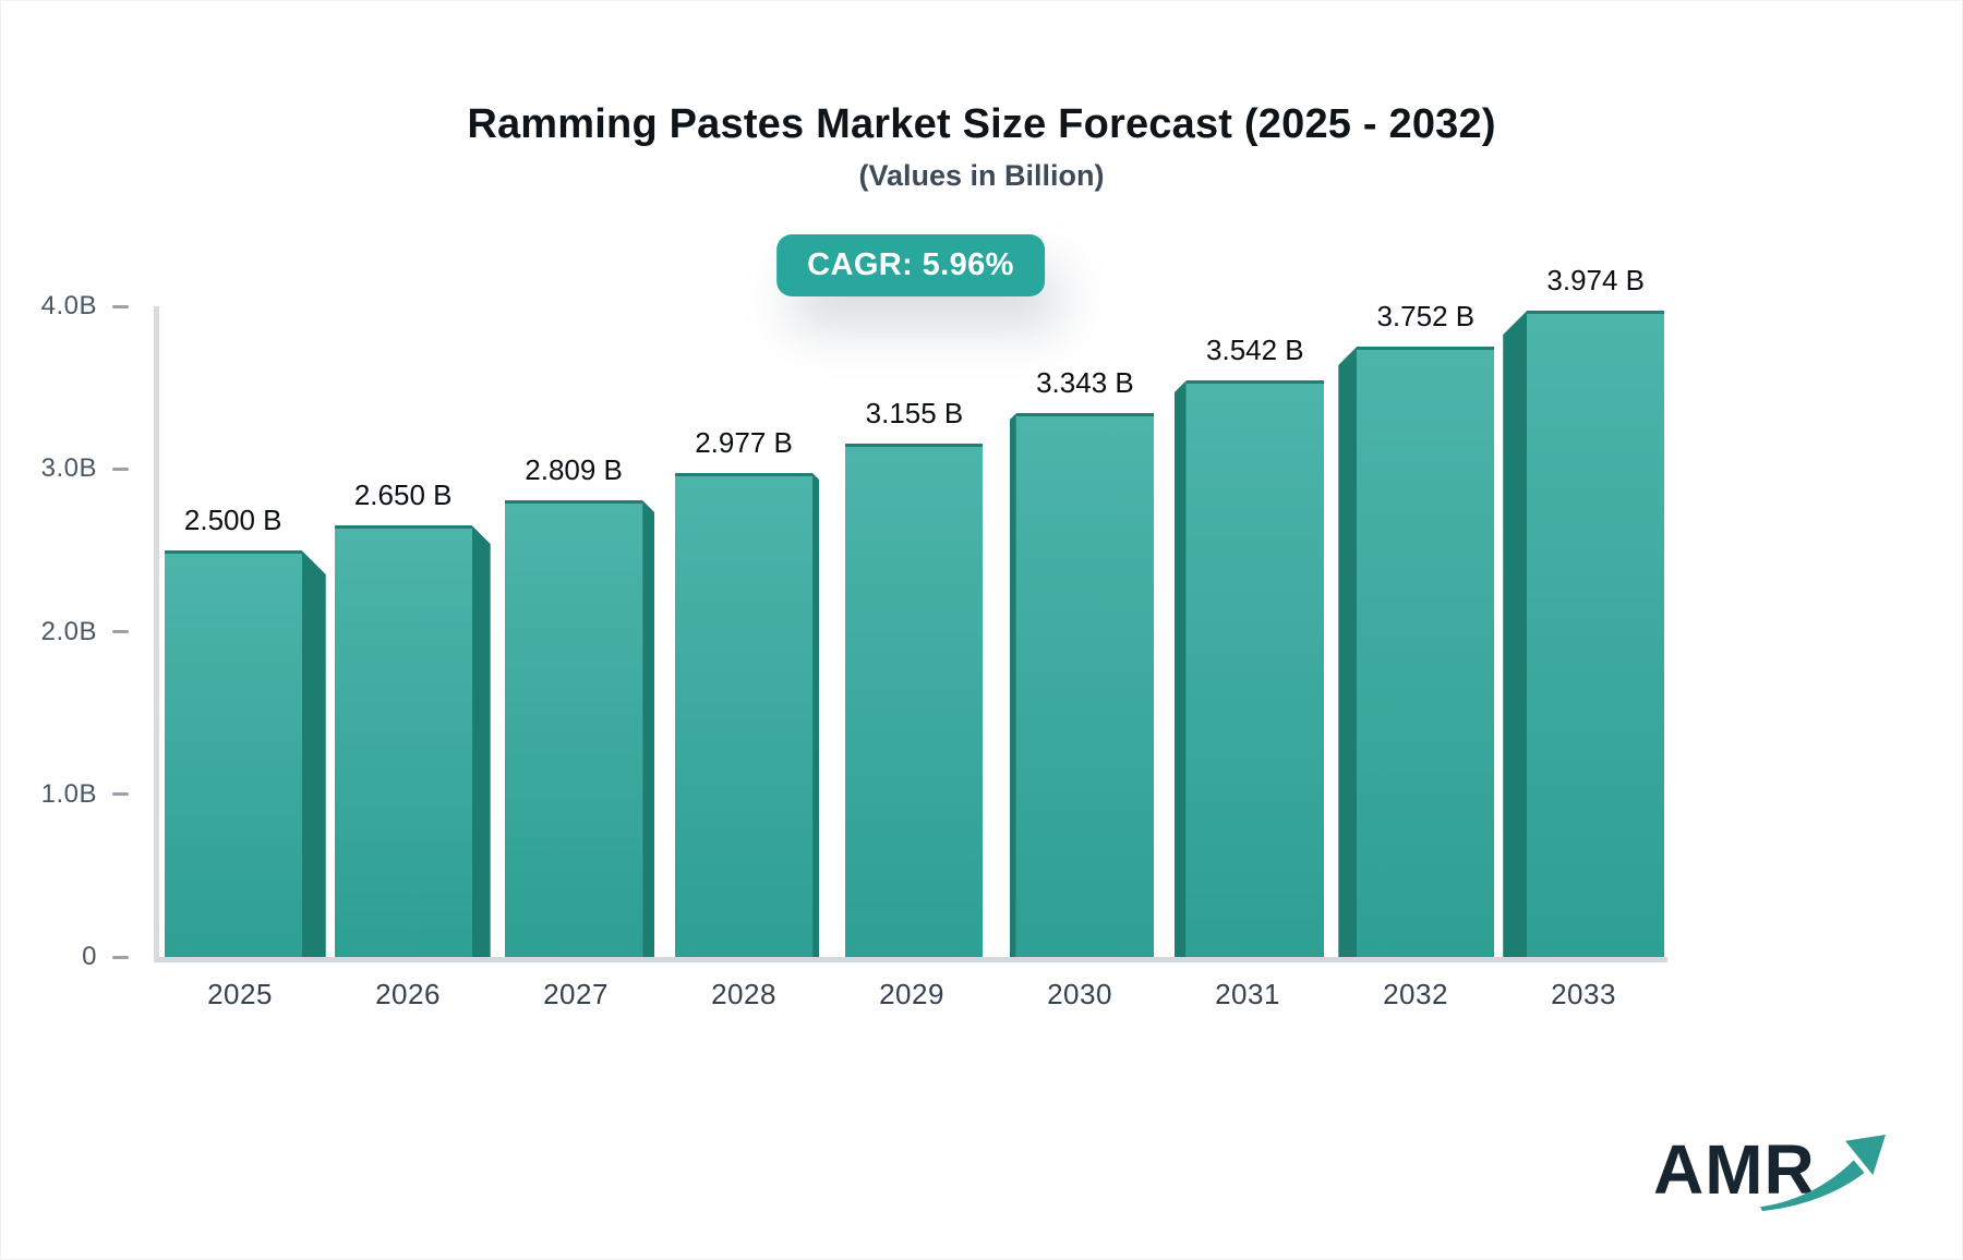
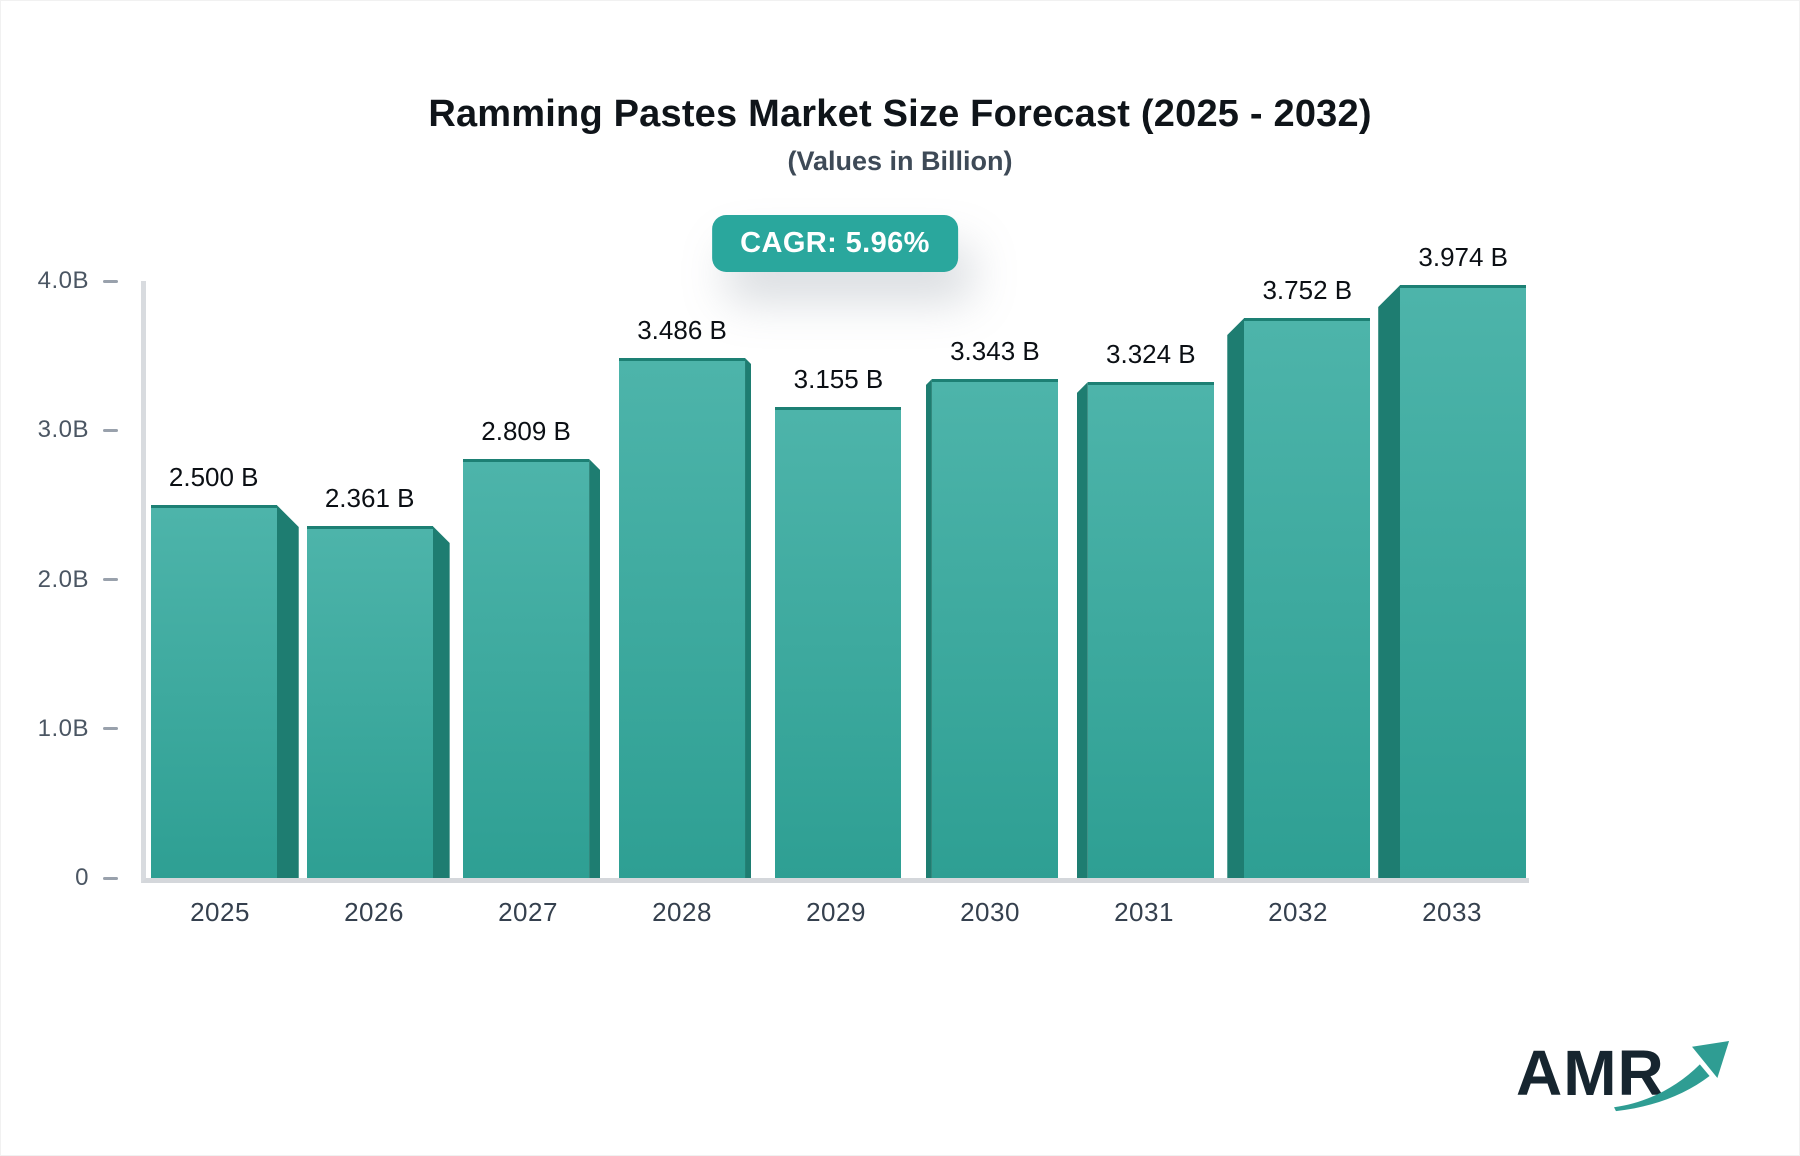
2026: 2.650 -> 2.361
2028: 2.977 -> 3.486
2031: 3.542 -> 3.324
